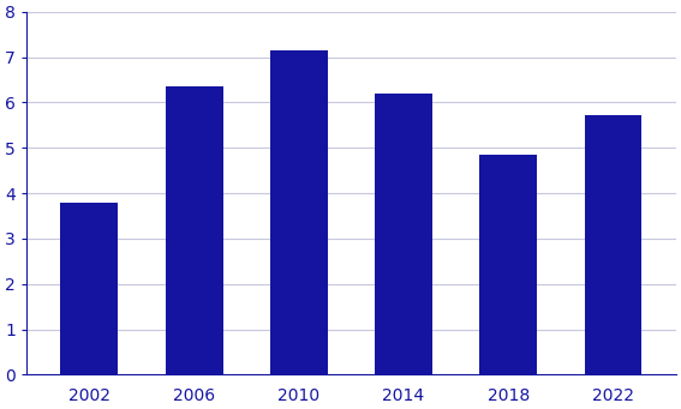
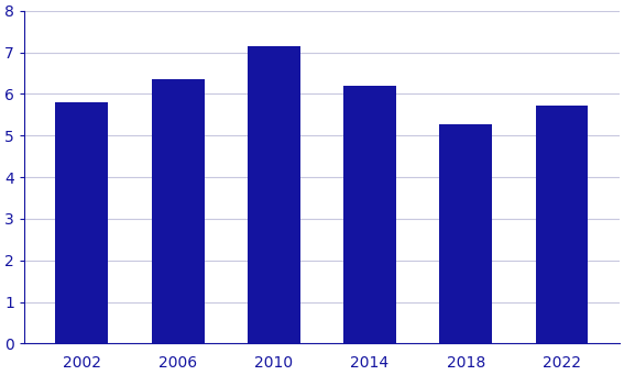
2002: 3.80 -> 5.80
2018: 4.85 -> 5.28
